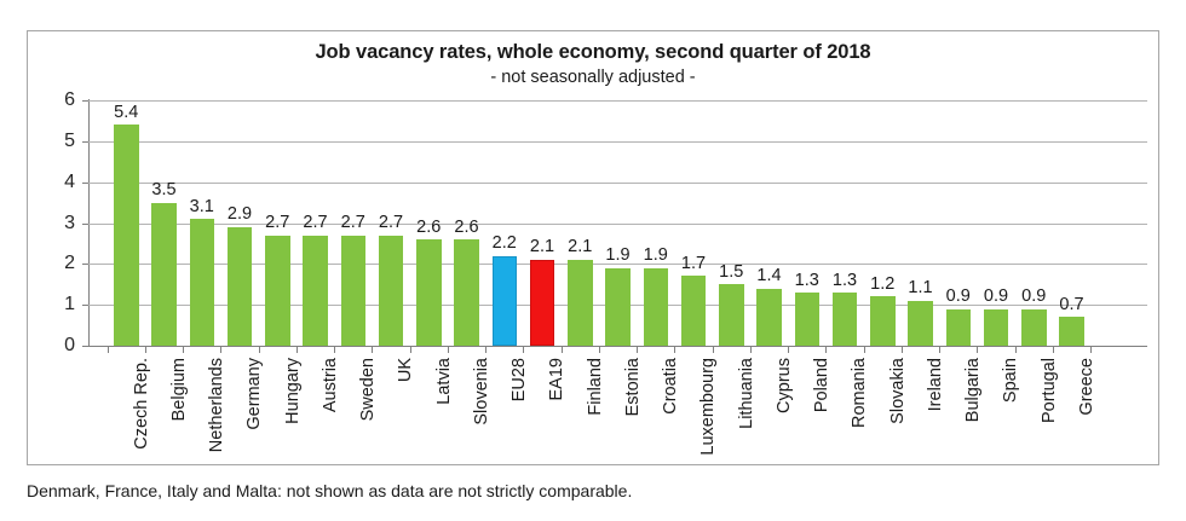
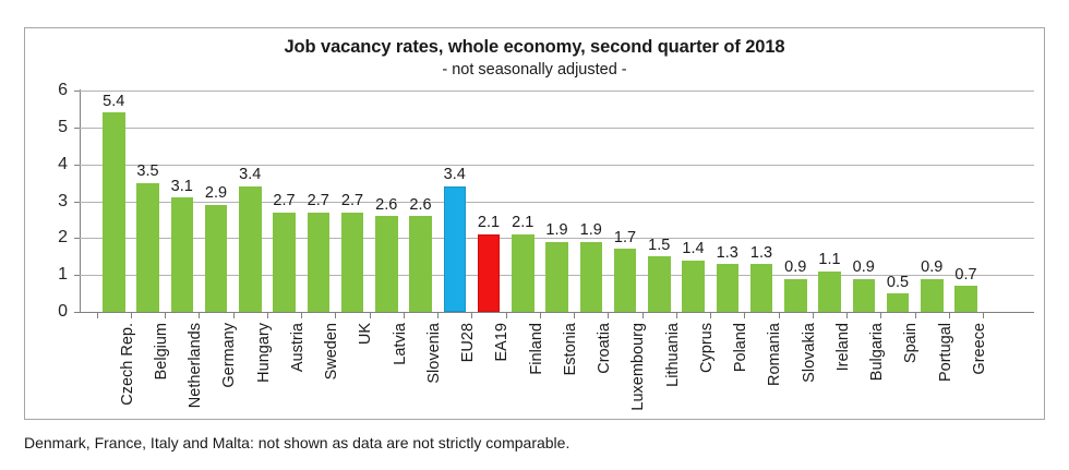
Hungary: 2.7 -> 3.4
EU28: 2.2 -> 3.4
Slovakia: 1.2 -> 0.9
Spain: 0.9 -> 0.5
